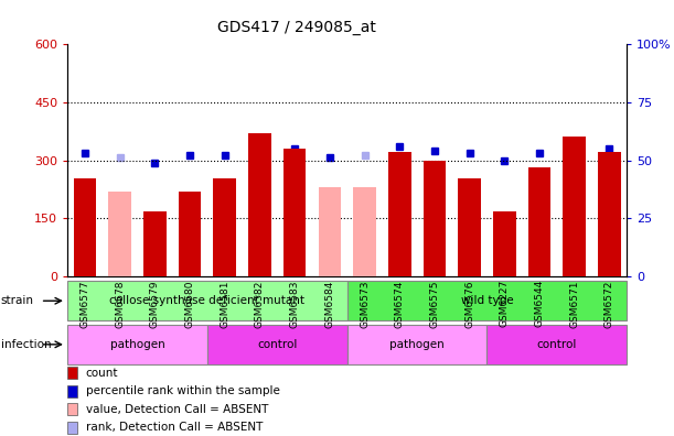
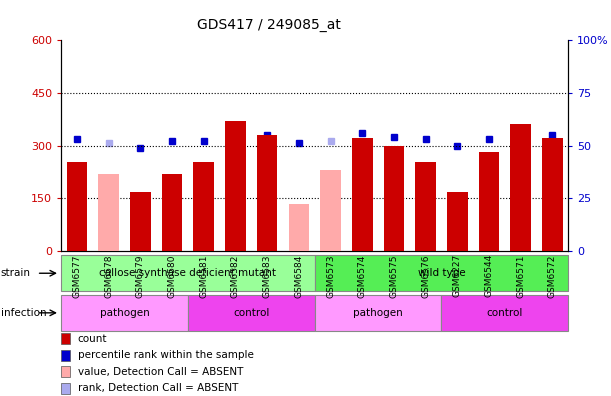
GSM6584: 230 -> 135
